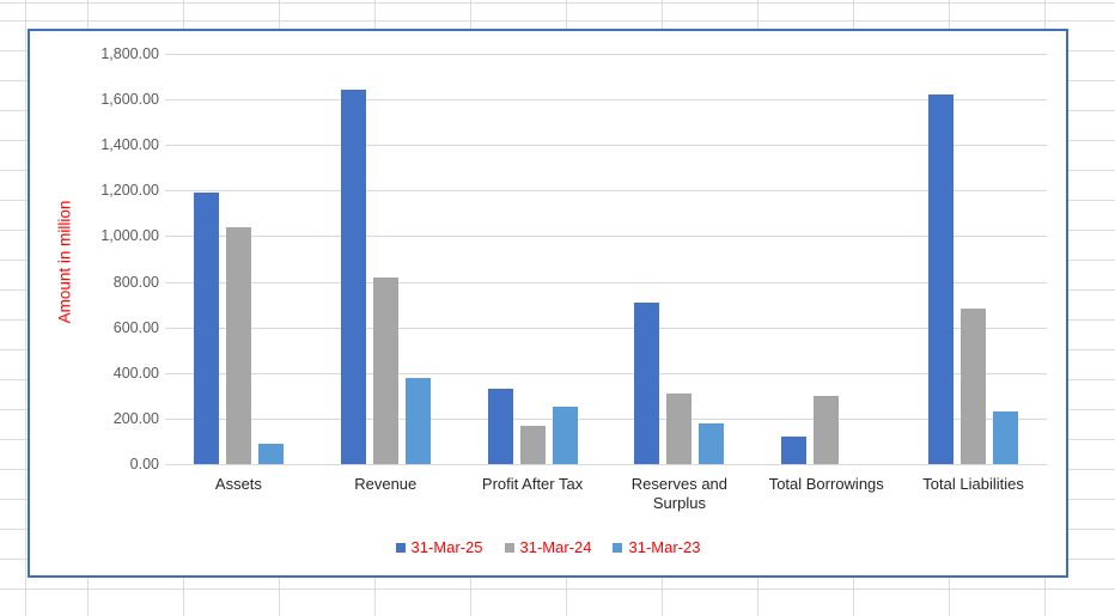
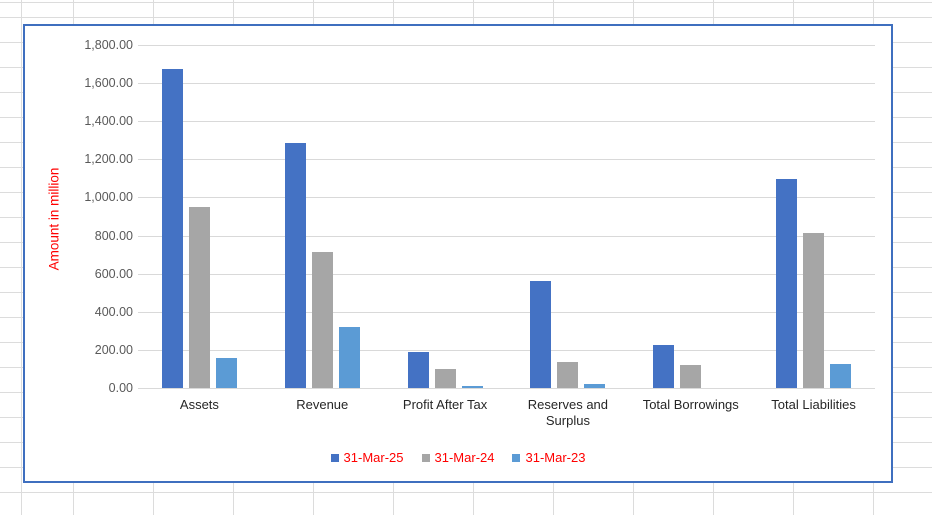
31-Mar-25/Assets: 1190 -> 1680
31-Mar-24/Assets: 1040 -> 950
31-Mar-23/Assets: 90 -> 160
31-Mar-25/Revenue: 1640 -> 1280
31-Mar-24/Revenue: 820 -> 720
31-Mar-23/Revenue: 380 -> 320
31-Mar-25/Profit After Tax: 330 -> 190
31-Mar-24/Profit After Tax: 170 -> 100
31-Mar-23/Profit After Tax: 250 -> 10
31-Mar-25/Reserves and Surplus: 710 -> 560
31-Mar-24/Reserves and Surplus: 310 -> 140
31-Mar-23/Reserves and Surplus: 180 -> 20
31-Mar-25/Total Borrowings: 120 -> 220
31-Mar-24/Total Borrowings: 300 -> 120
31-Mar-25/Total Liabilities: 1620 -> 1100
31-Mar-24/Total Liabilities: 680 -> 820
31-Mar-23/Total Liabilities: 230 -> 120
